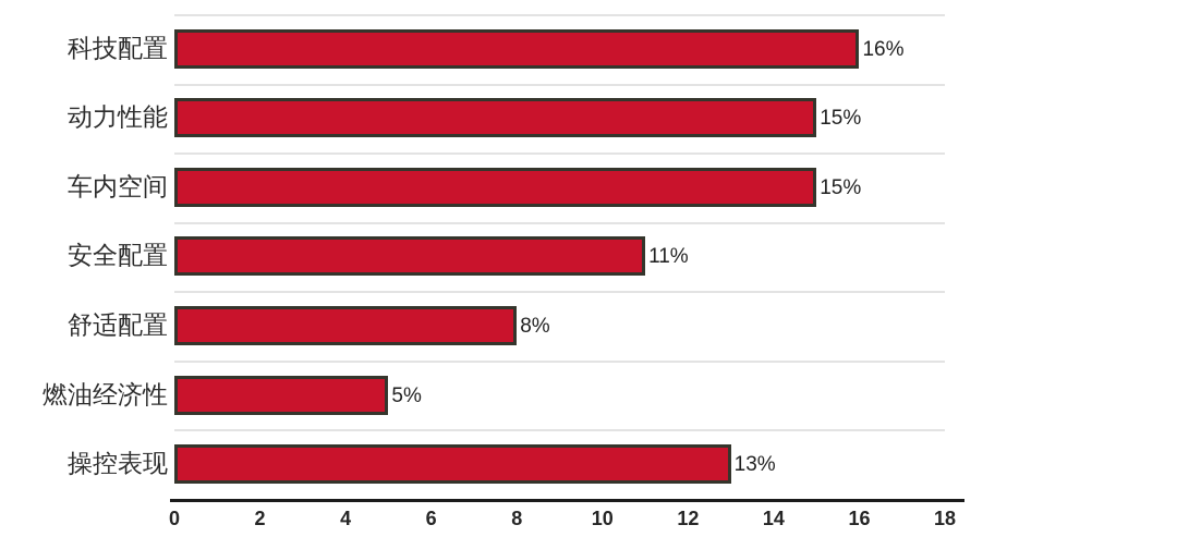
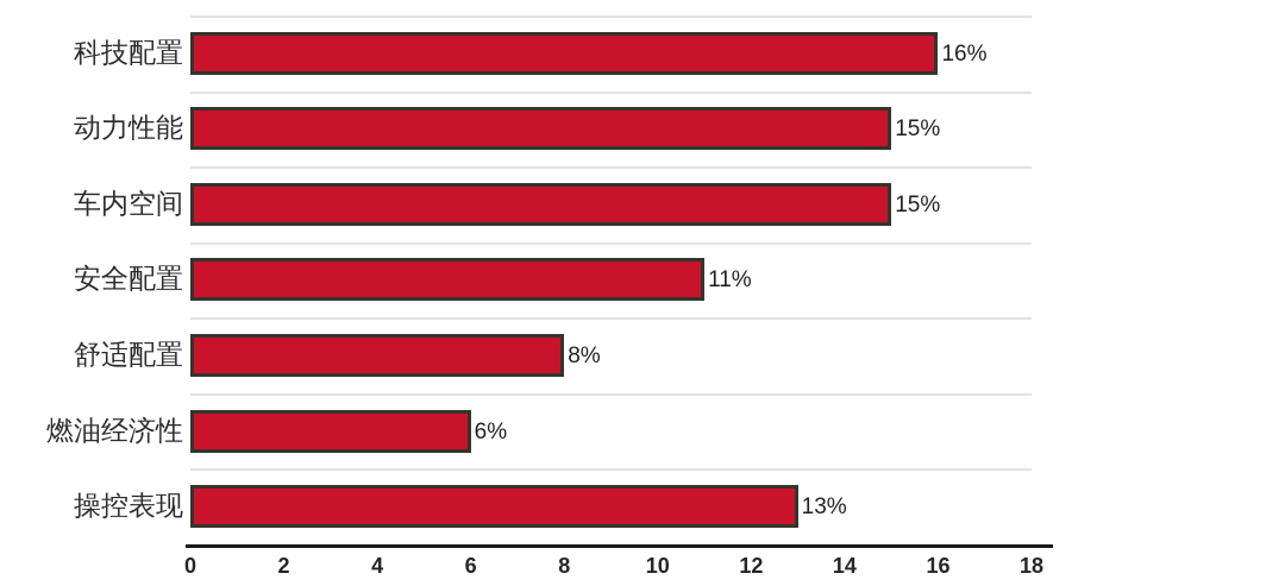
燃油经济性: 5% -> 6%
